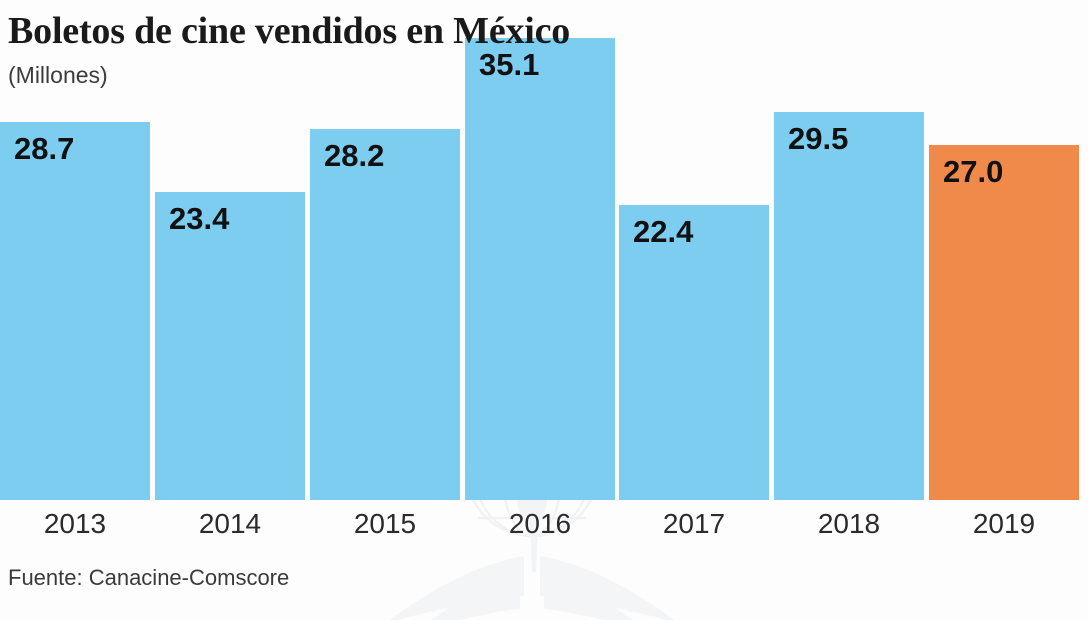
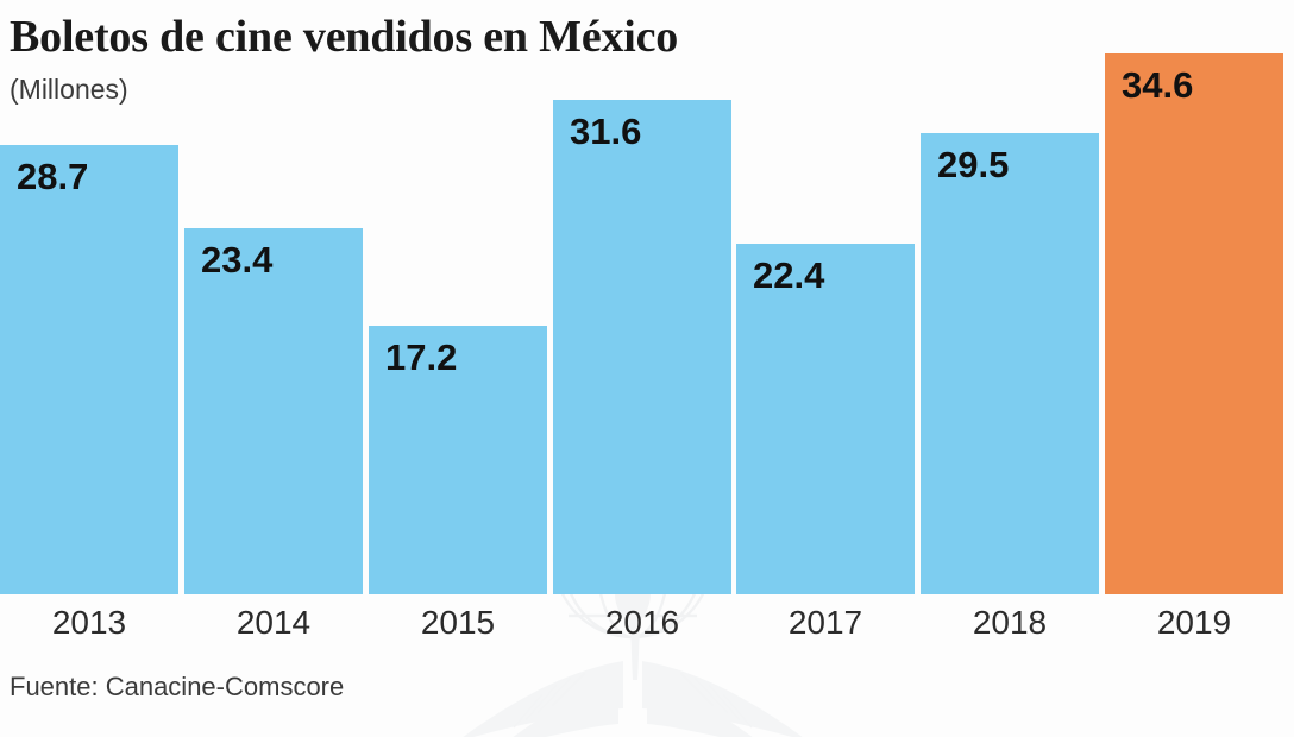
2015: 28.2 -> 17.2
2016: 35.1 -> 31.6
2019: 27.0 -> 34.6
